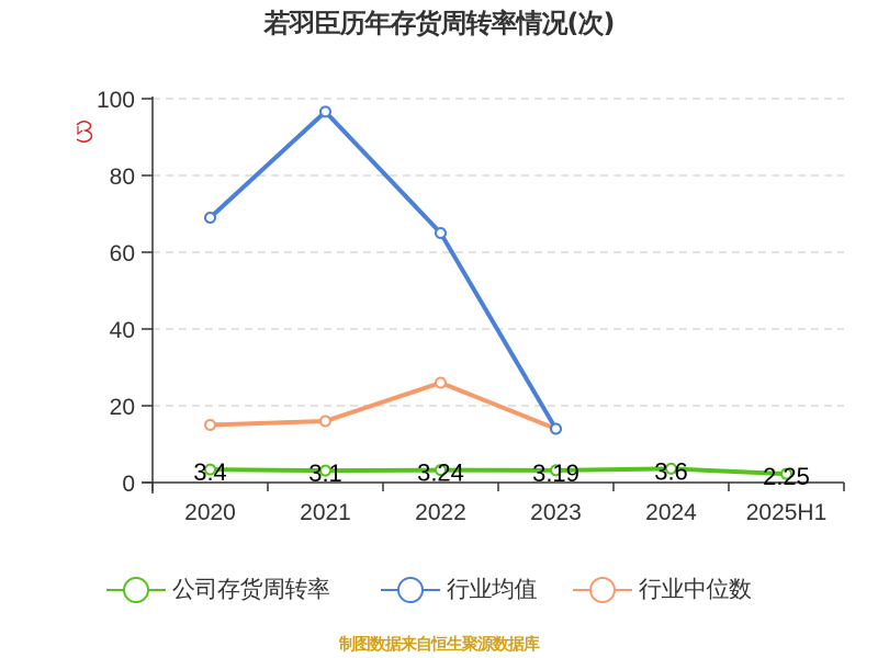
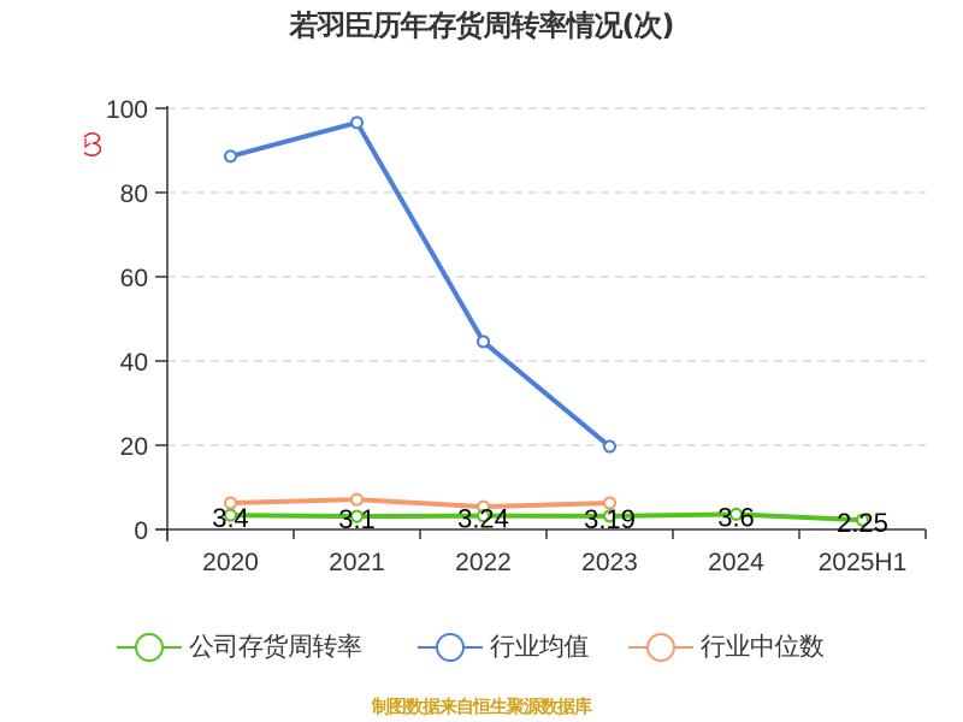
行业均值/2020: 69 -> 89
行业中位数/2020: 15 -> 6
行业中位数/2021: 16 -> 7
行业均值/2022: 65 -> 45
行业中位数/2022: 26 -> 5
行业均值/2023: 14 -> 20
行业中位数/2023: 14 -> 6
